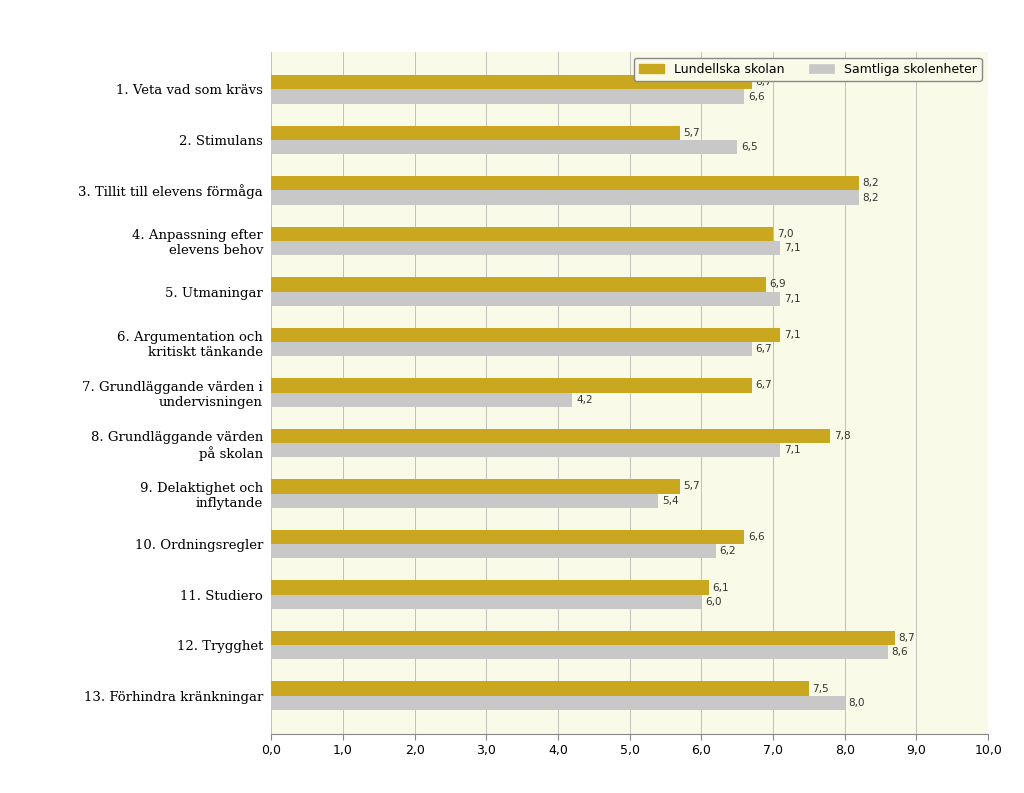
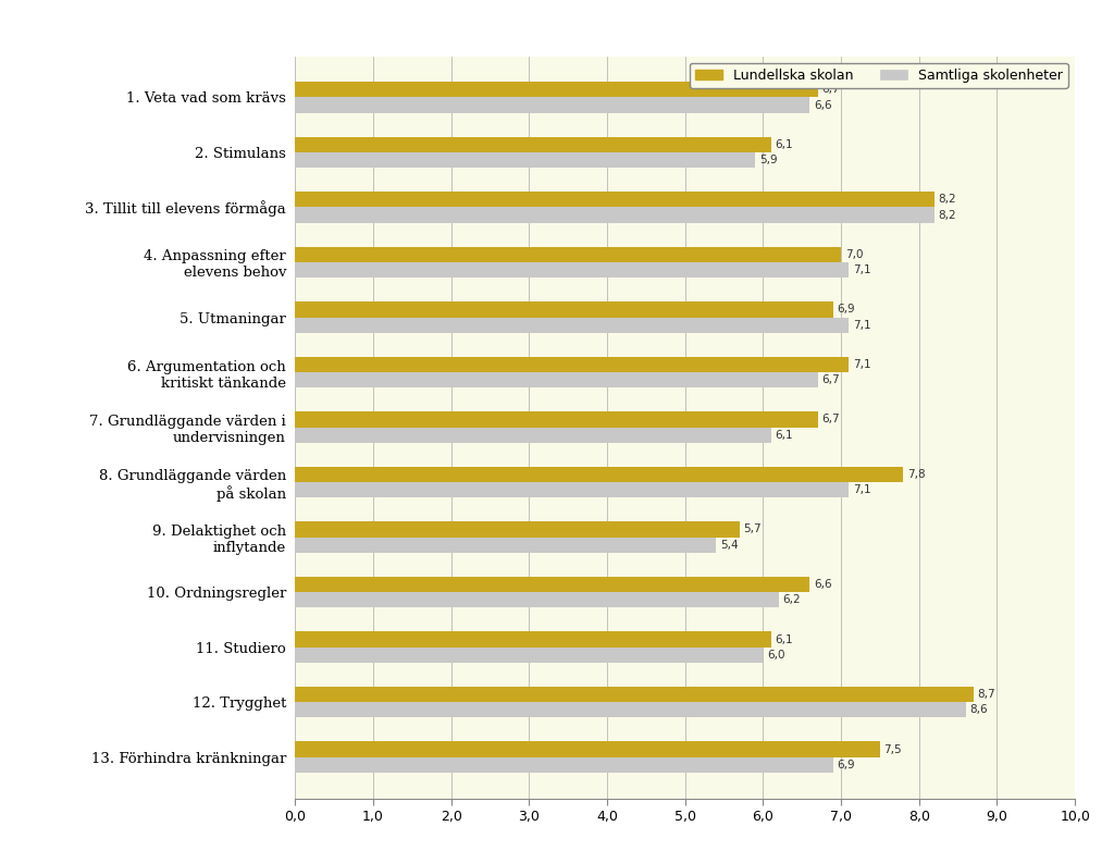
Lundellska skolan/2. Stimulans: 5,7 -> 6,1
Samtliga skolenheter/2. Stimulans: 6,5 -> 5,9
Samtliga skolenheter/7. Grundläggande värden i undervisningen: 4,2 -> 6,1
Samtliga skolenheter/13. Förhindra kränkningar: 8,0 -> 6,9
